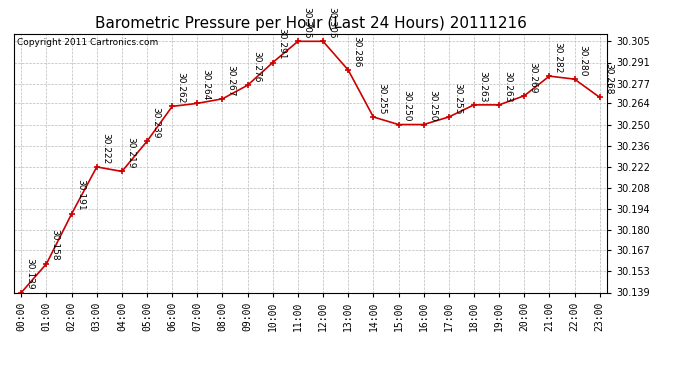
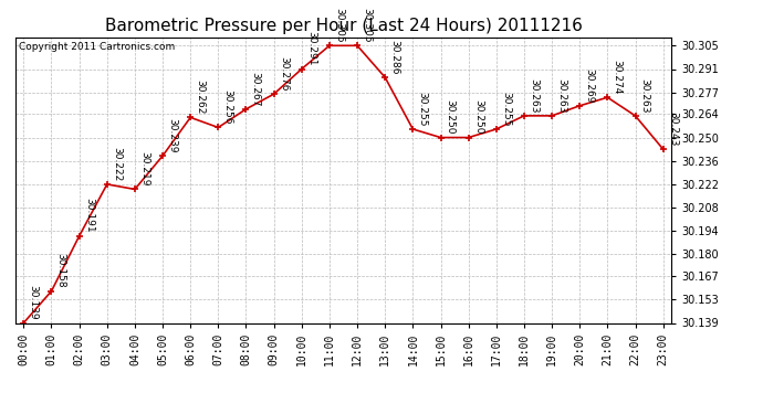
07:00: 30.264 -> 30.256
21:00: 30.282 -> 30.274
22:00: 30.280 -> 30.263
23:00: 30.268 -> 30.243
